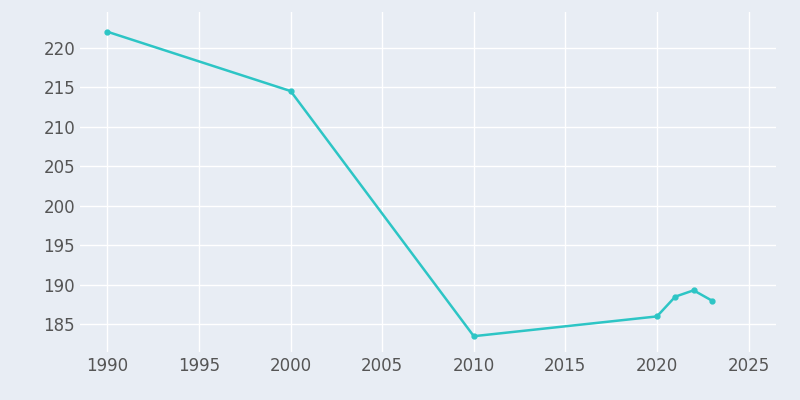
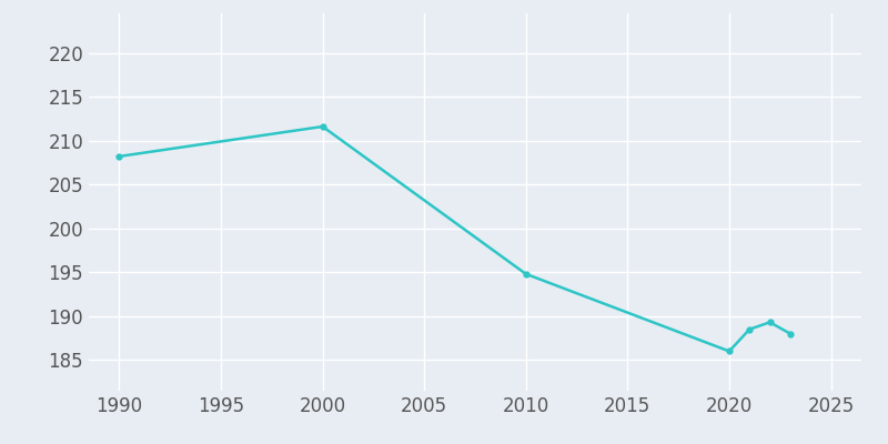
1990: 222.0 -> 208.2
2000: 214.5 -> 211.6
2010: 183.5 -> 194.8
